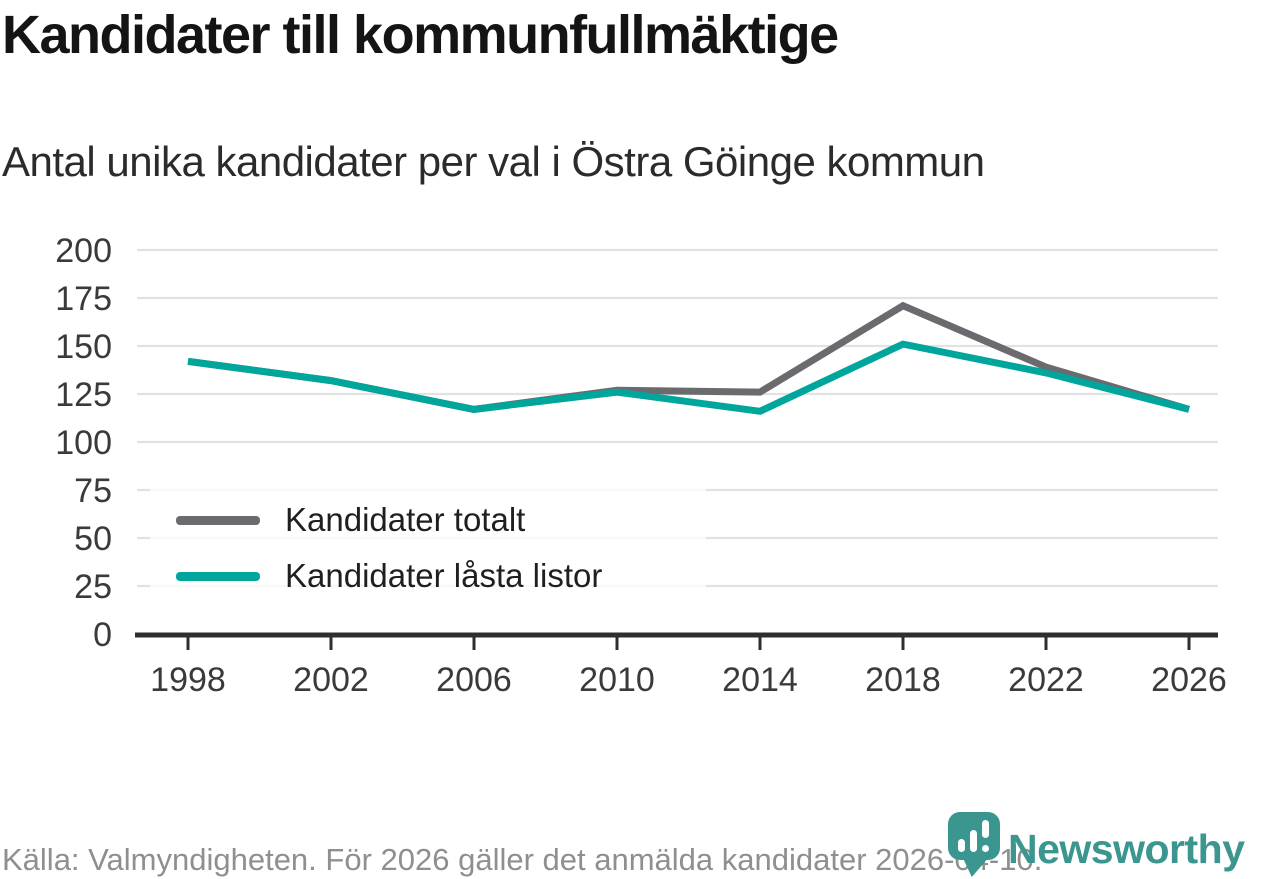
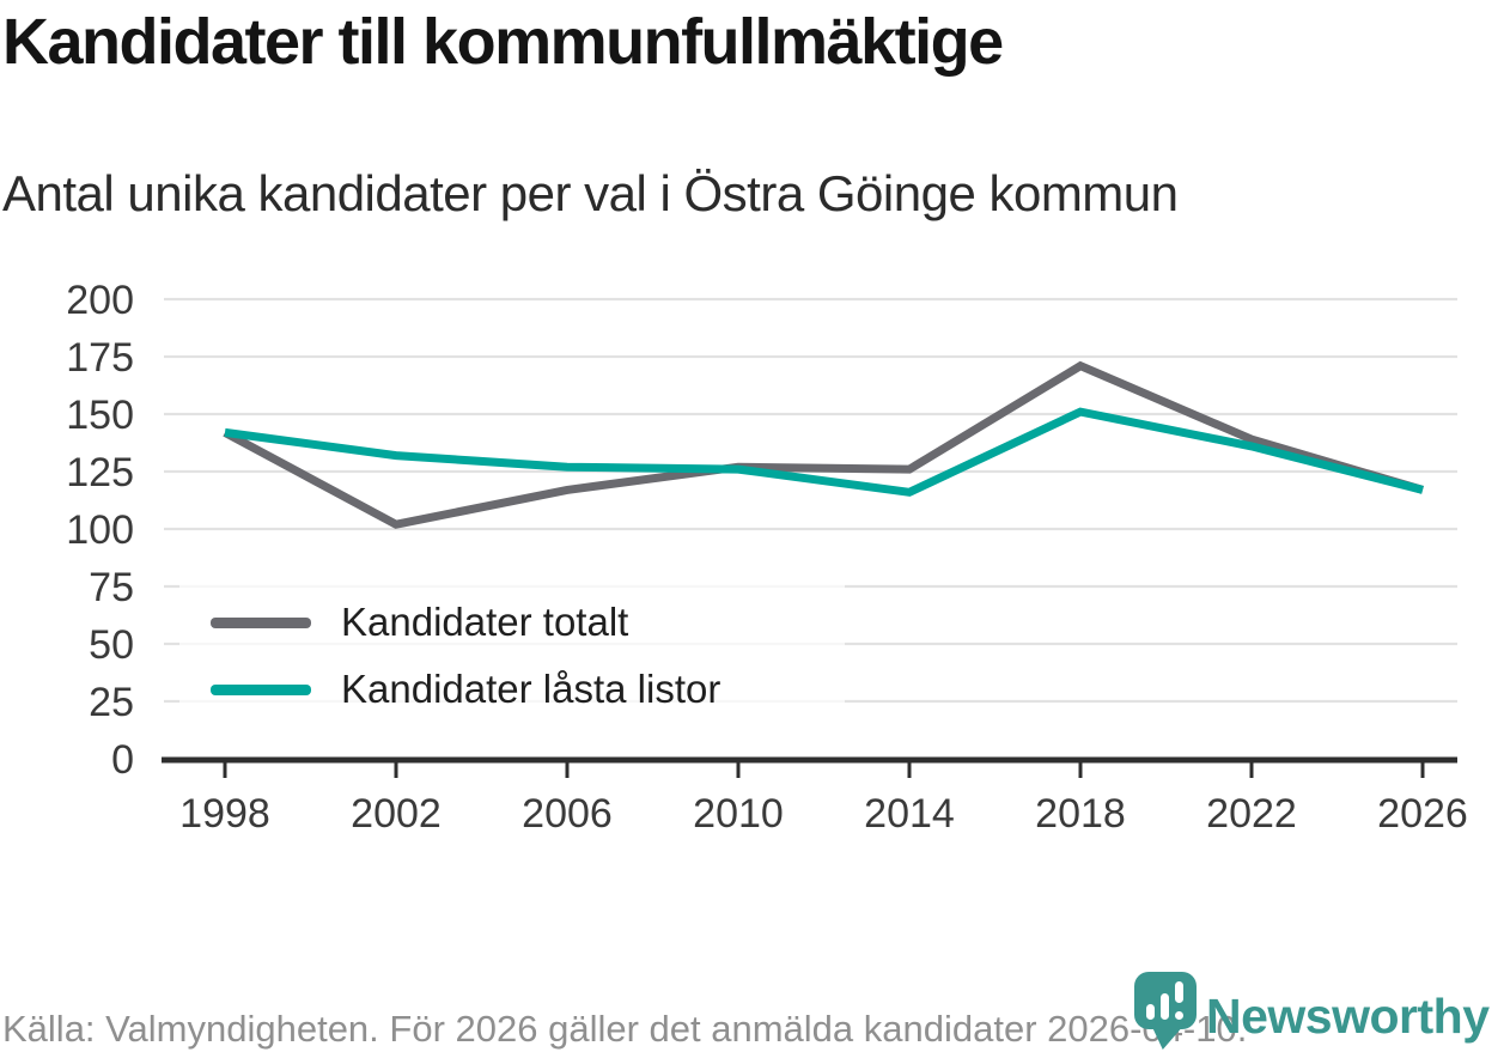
Kandidater totalt/2002: 132 -> 102
Kandidater låsta listor/2006: 117 -> 127
